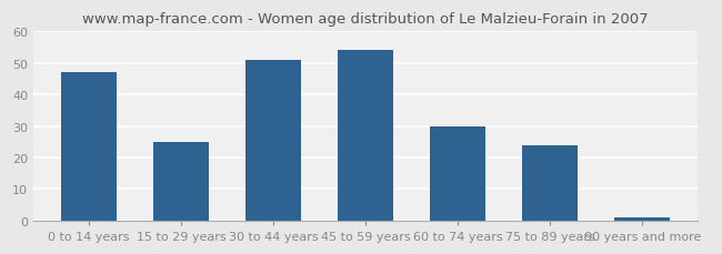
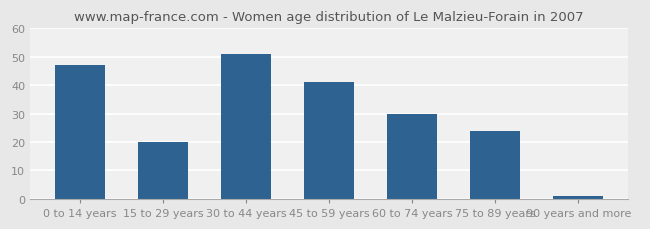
15 to 29 years: 25 -> 20
45 to 59 years: 54 -> 41
